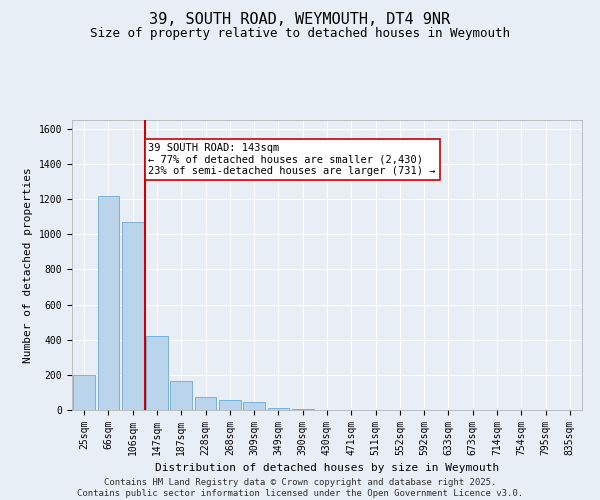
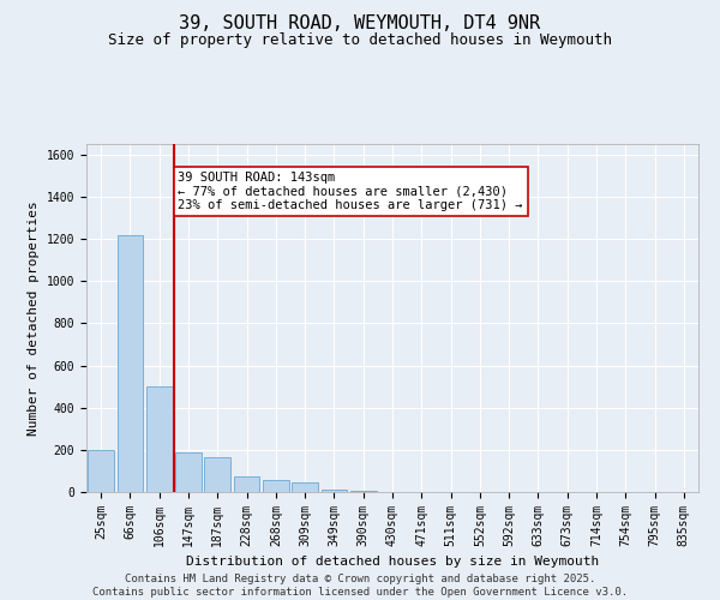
106sqm: 1070 -> 500
147sqm: 420 -> 190
